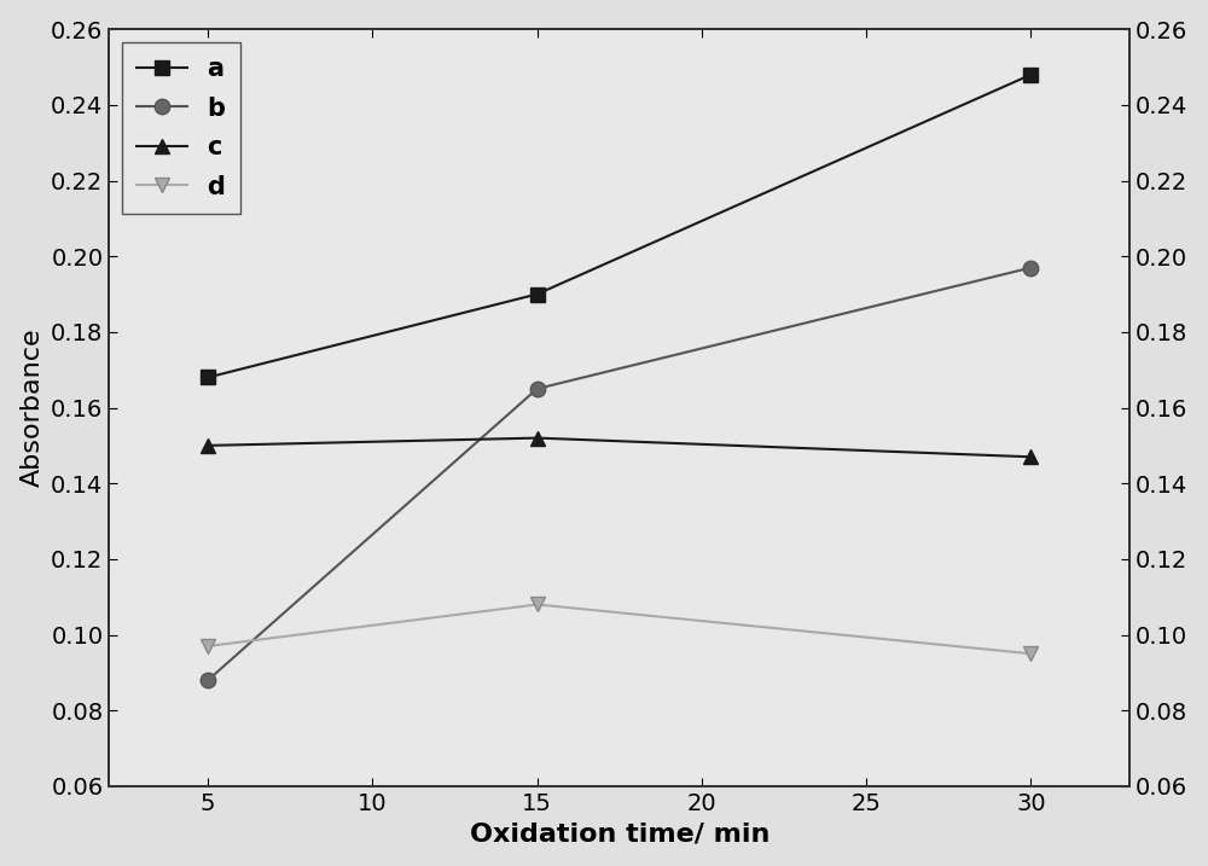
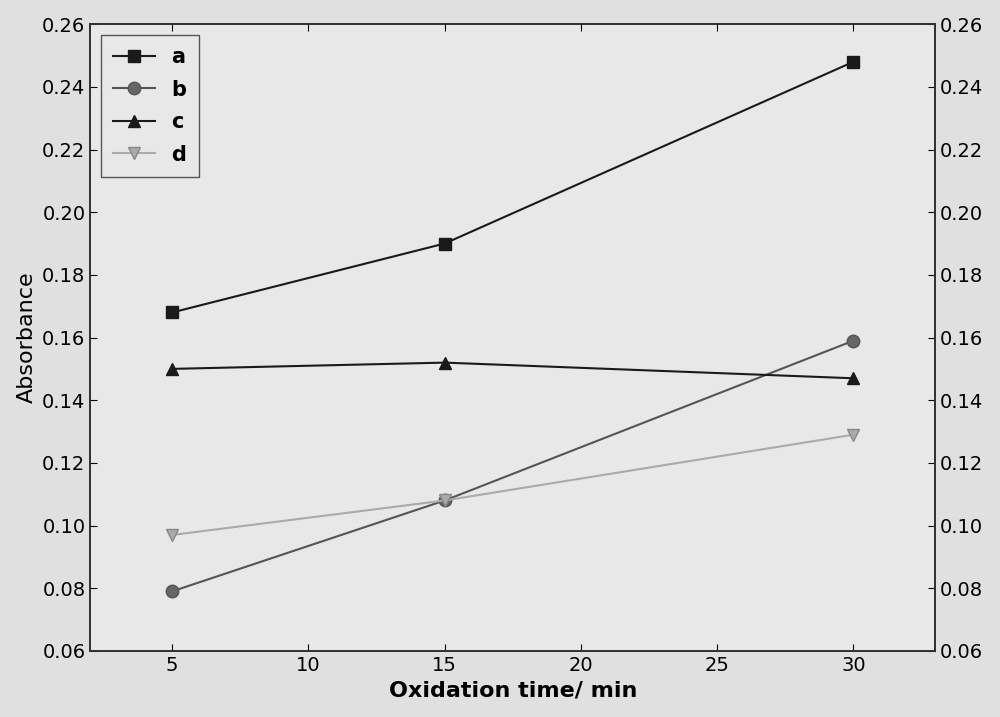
b/5: 0.088 -> 0.079
b/15: 0.165 -> 0.108
b/30: 0.197 -> 0.159
d/30: 0.095 -> 0.129
